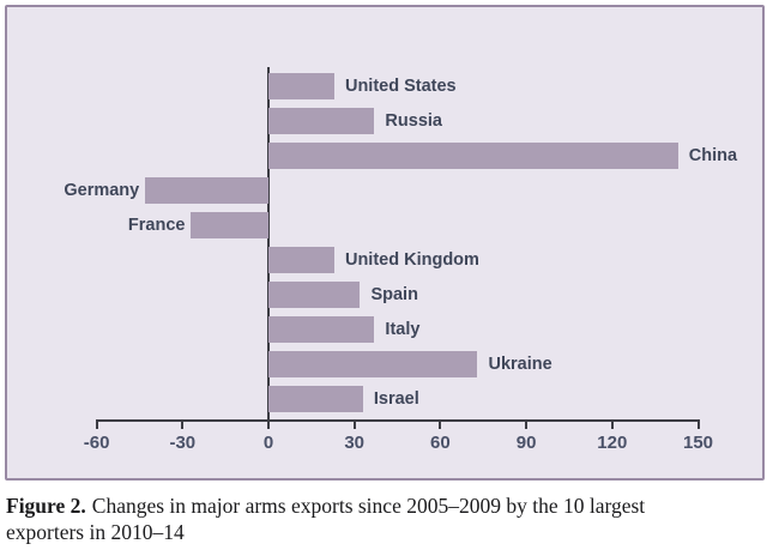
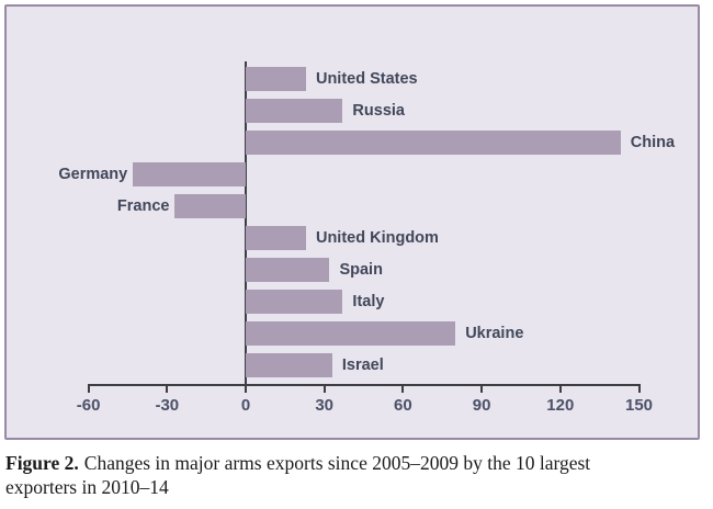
Ukraine: 73 -> 80
